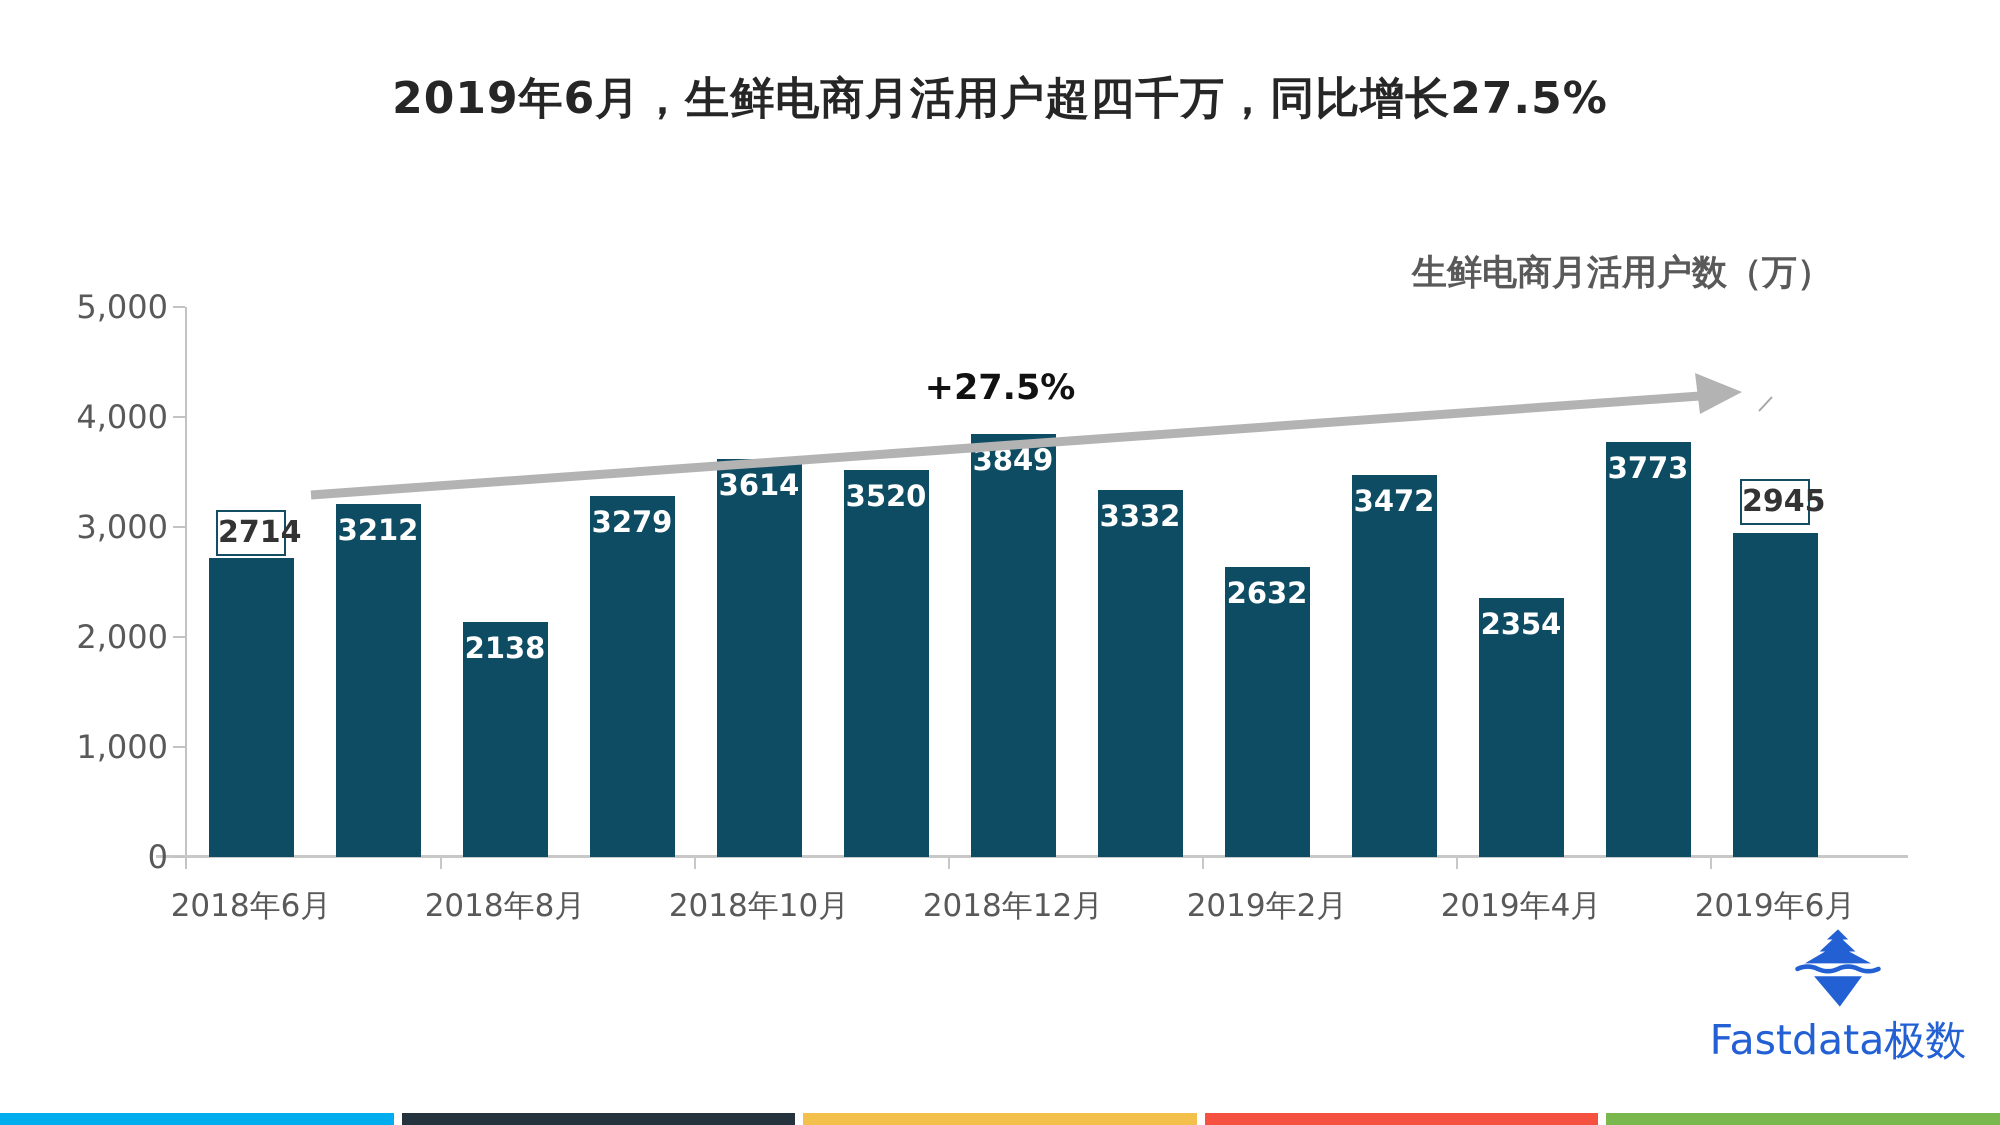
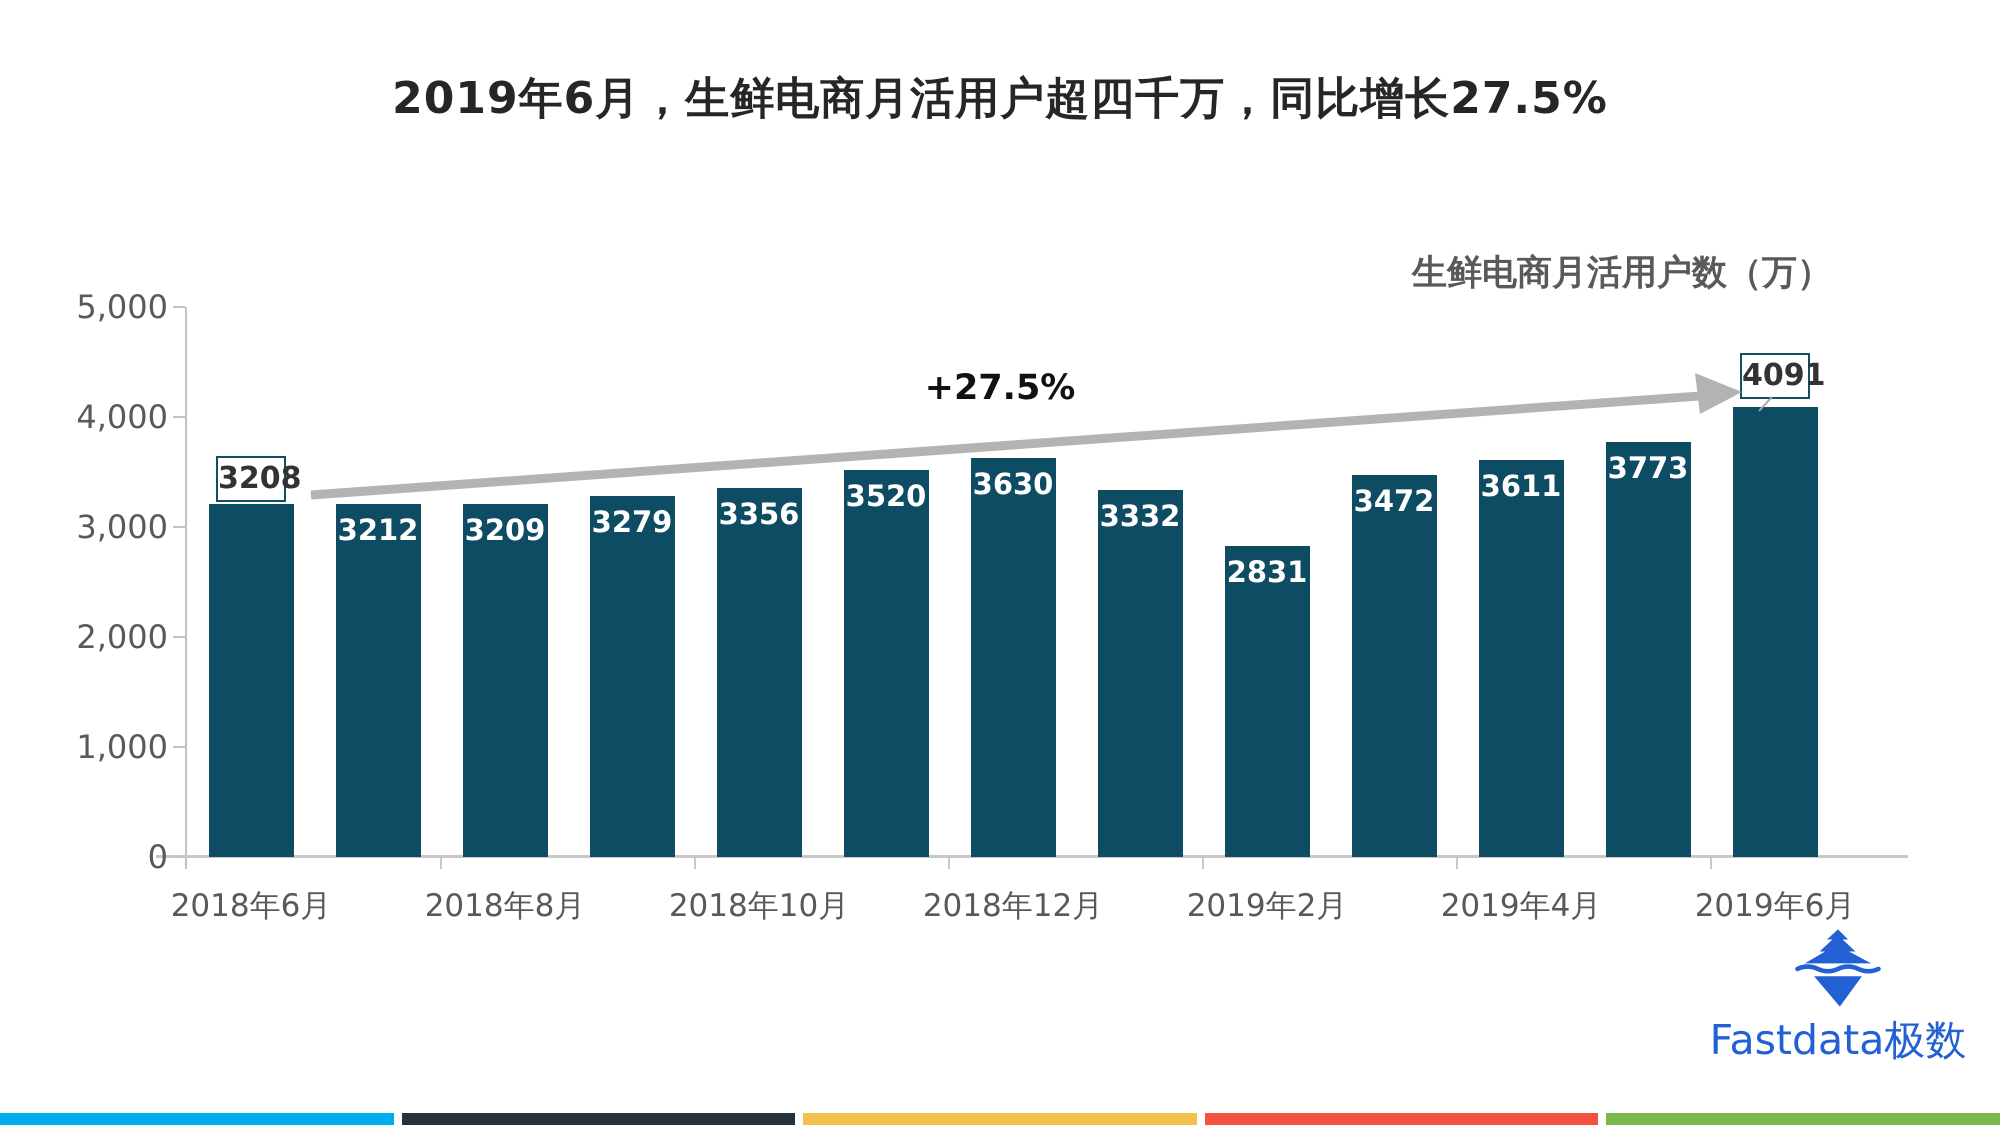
2018年6月: 2714 -> 3208
2018年8月: 2138 -> 3209
2018年10月: 3614 -> 3356
2018年12月: 3849 -> 3630
2019年2月: 2632 -> 2831
2019年4月: 2354 -> 3611
2019年6月: 2945 -> 4091
